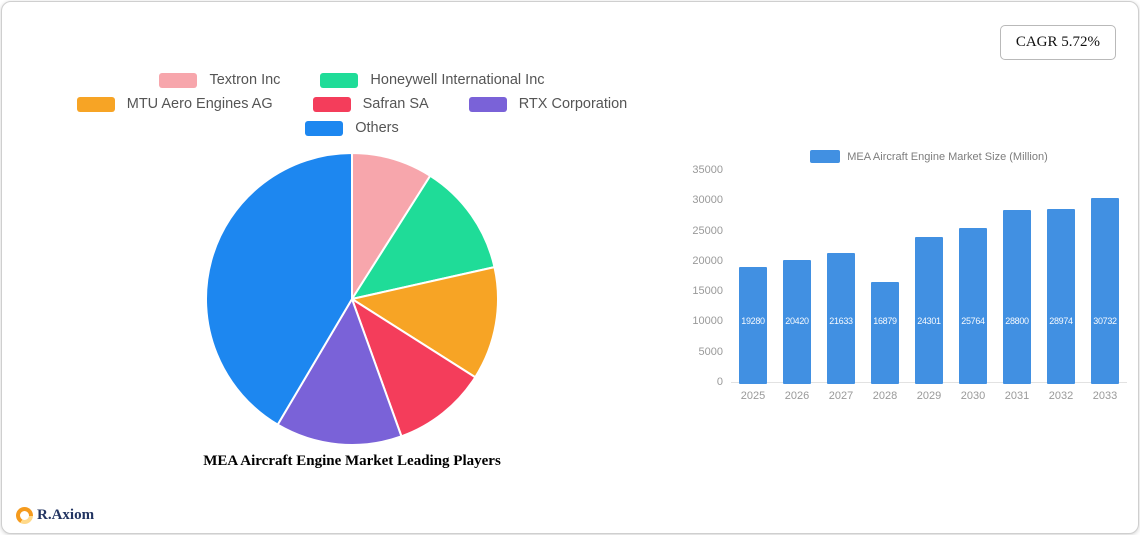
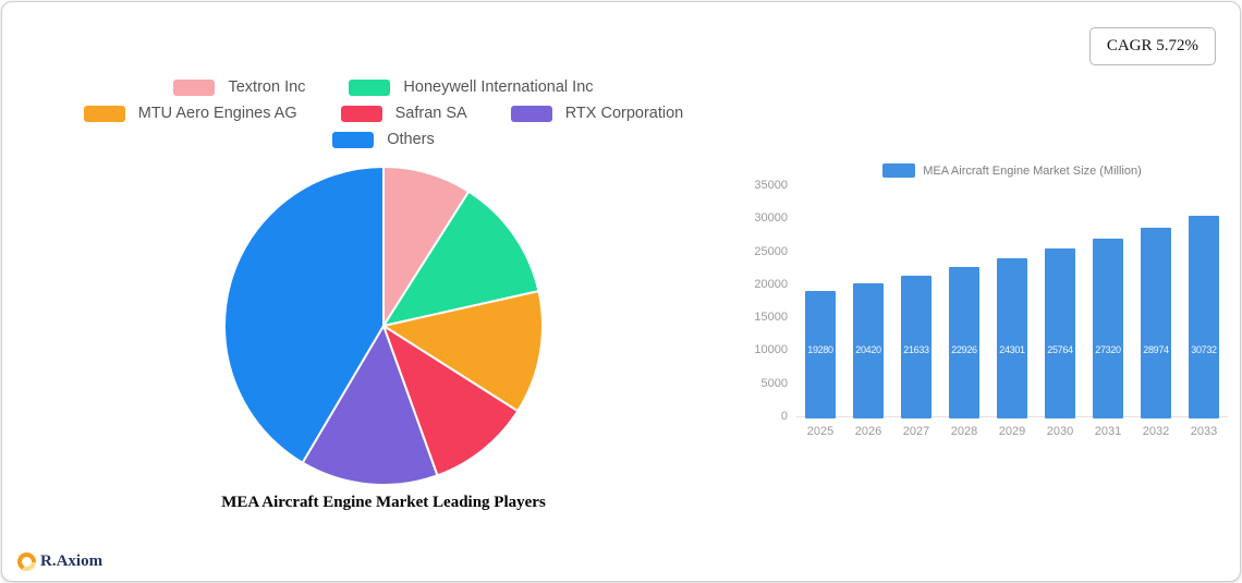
MEA Aircraft Engine Market Size (Million)/2028: 16879 -> 22926
MEA Aircraft Engine Market Size (Million)/2031: 28800 -> 27320
